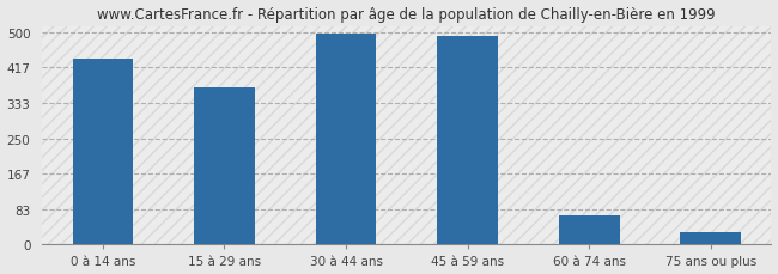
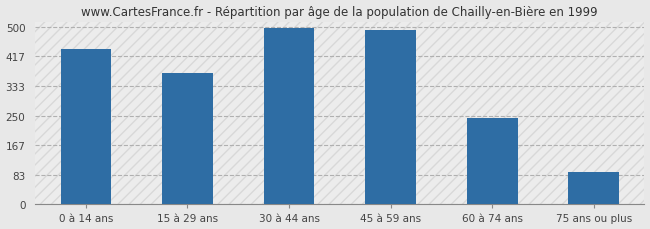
60 à 74 ans: 70 -> 244
75 ans ou plus: 30 -> 90
